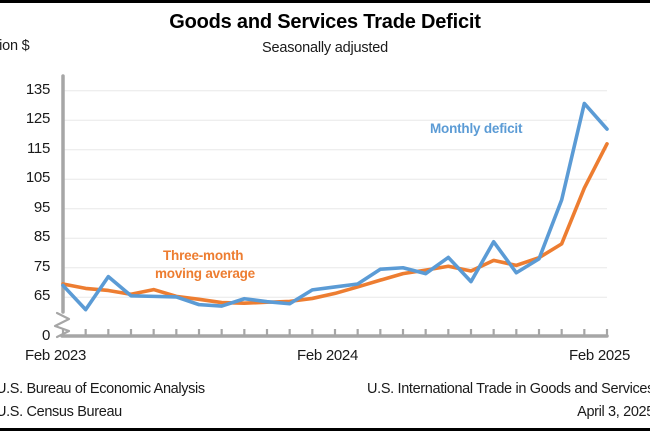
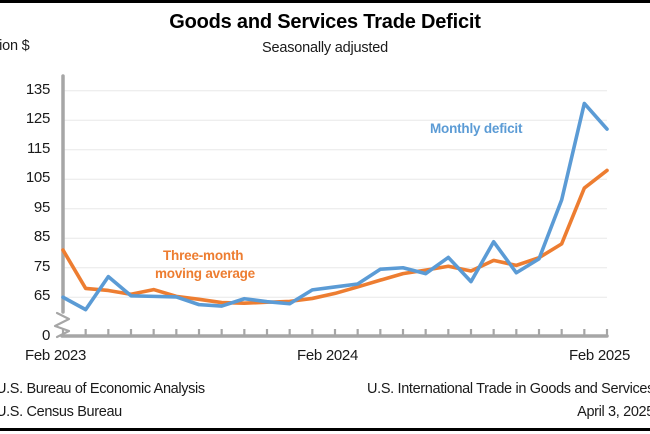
Monthly deficit/Feb 2023: 69 -> 65
Three-month moving average/Feb 2023: 70 -> 81
Three-month moving average/Feb 2025: 117 -> 108
